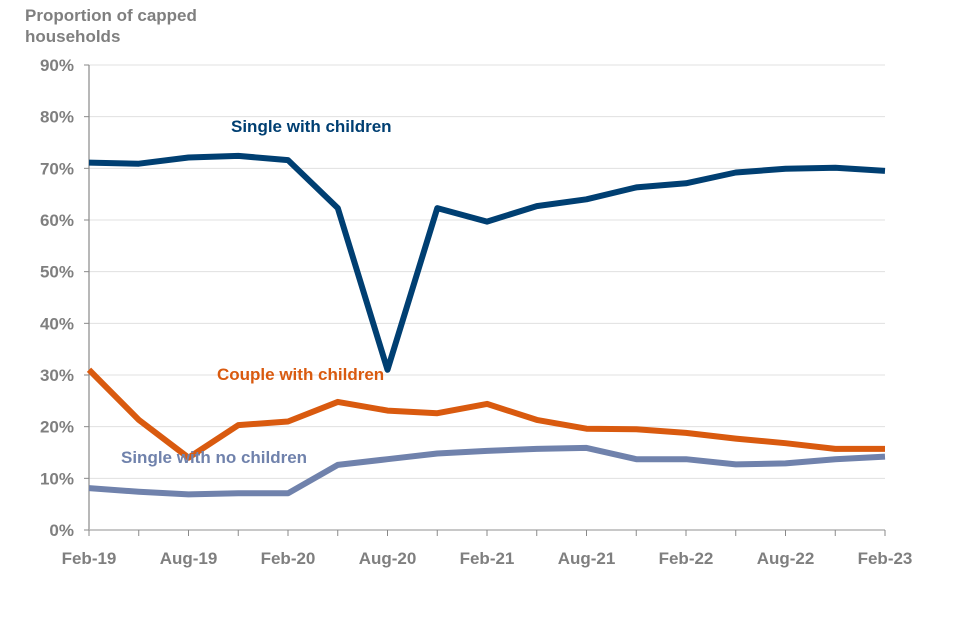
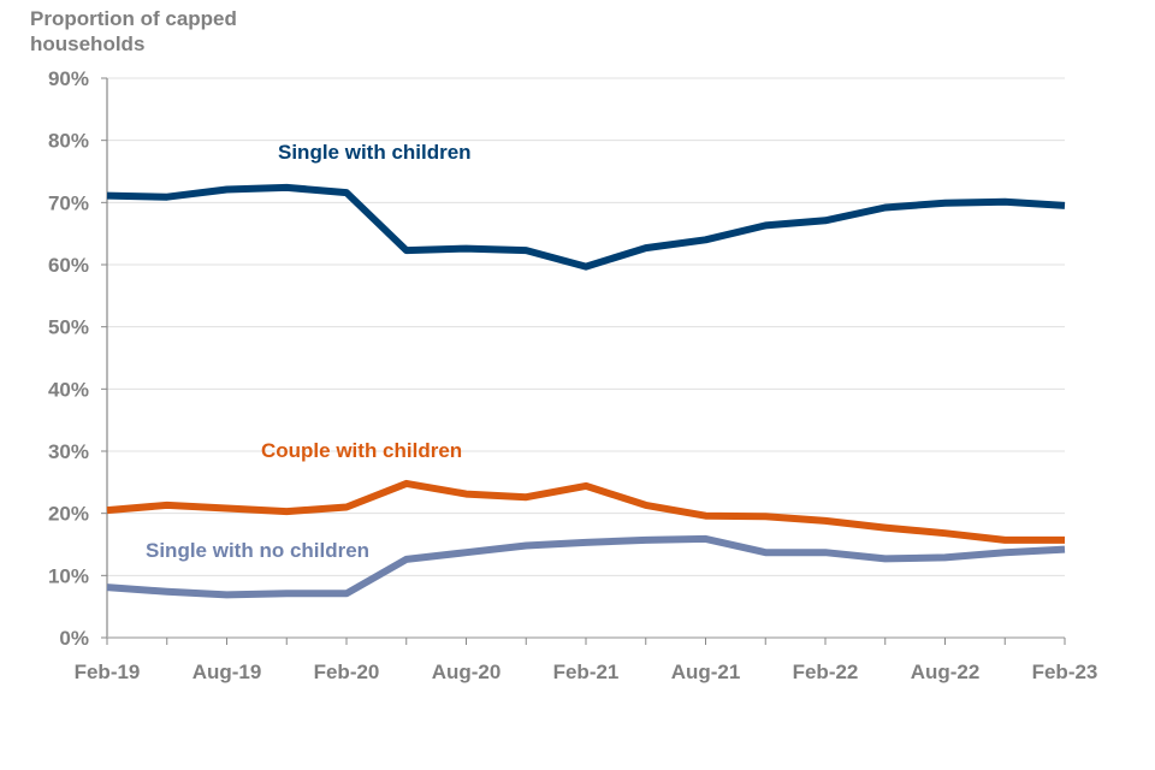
Couple with children/Feb-19: 31% -> 20%
Couple with children/Aug-19: 14% -> 21%
Single with children/Aug-20: 31% -> 63%
